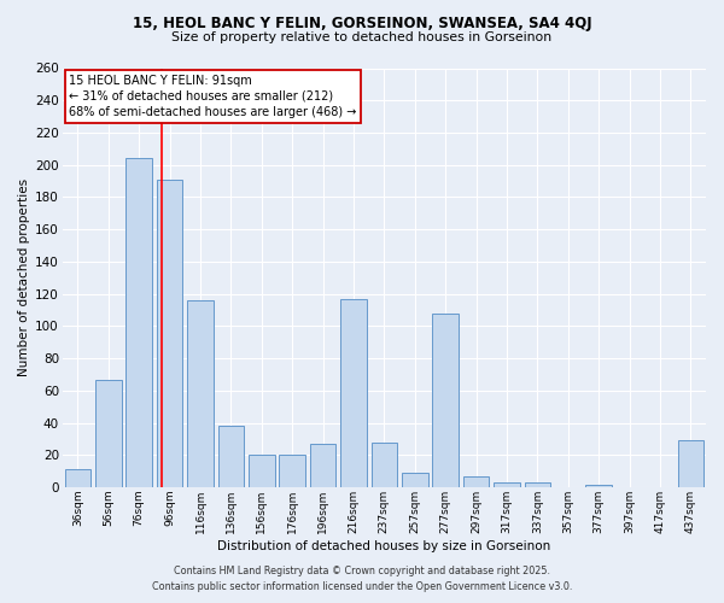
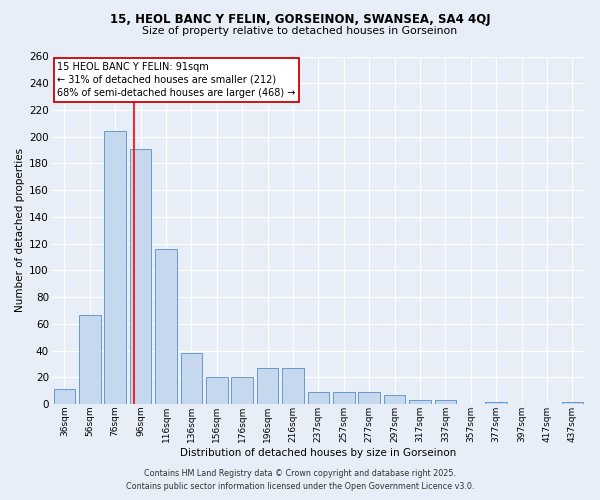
216sqm: 117 -> 27
237sqm: 28 -> 9
277sqm: 108 -> 9
437sqm: 29 -> 2
